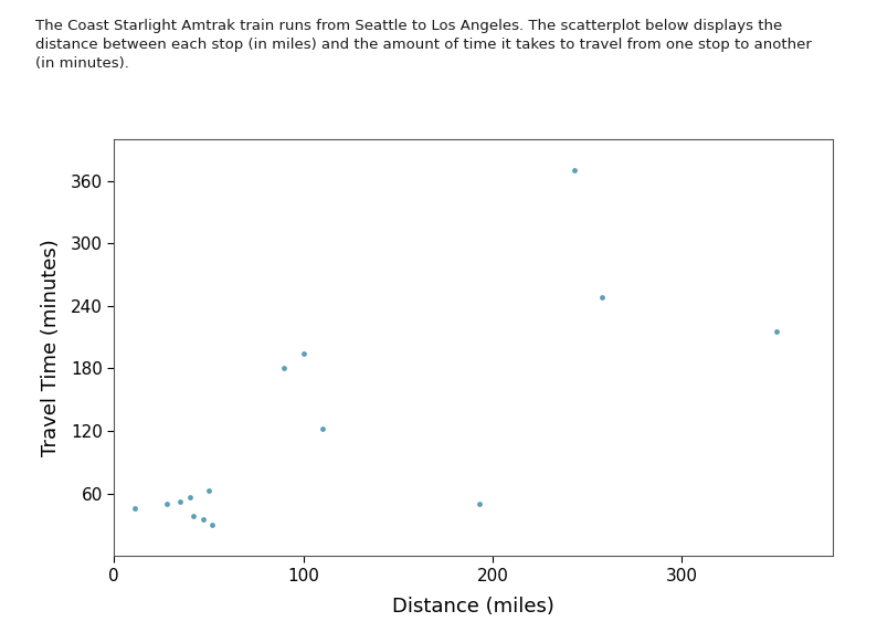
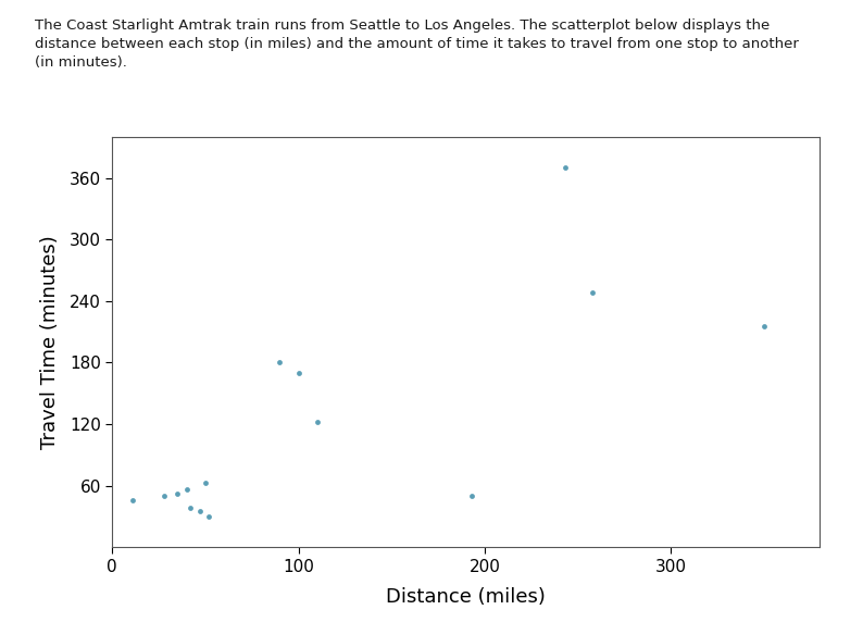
100: 194 -> 170
